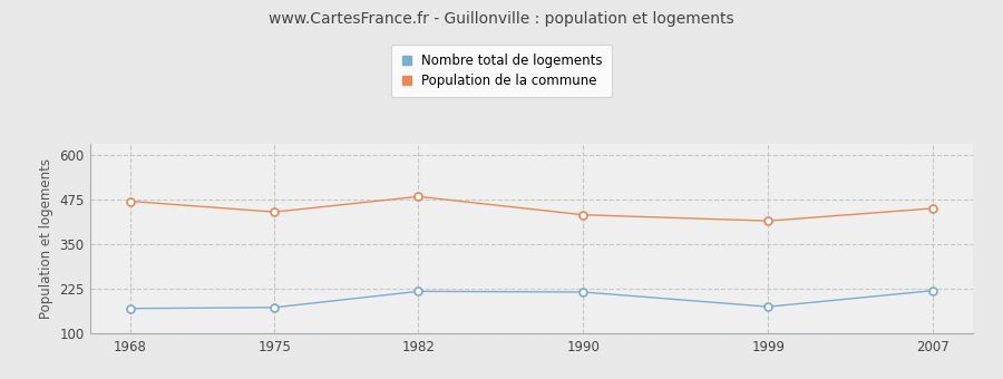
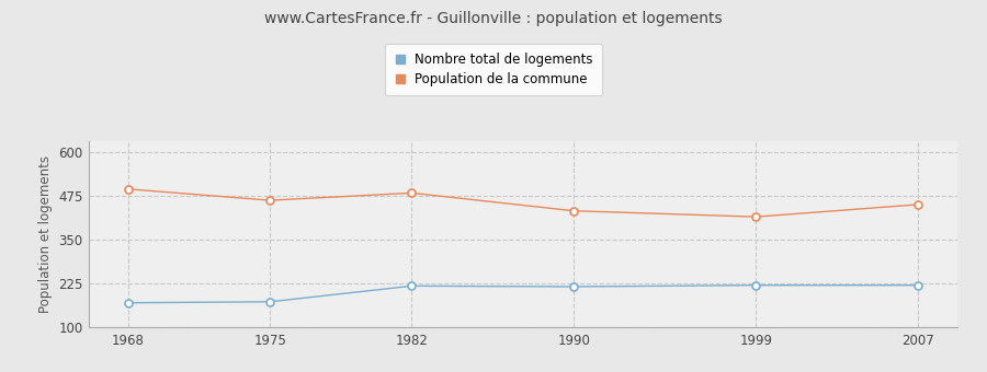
Population de la commune/1968: 470 -> 494
Population de la commune/1975: 440 -> 462
Nombre total de logements/1999: 175 -> 220
